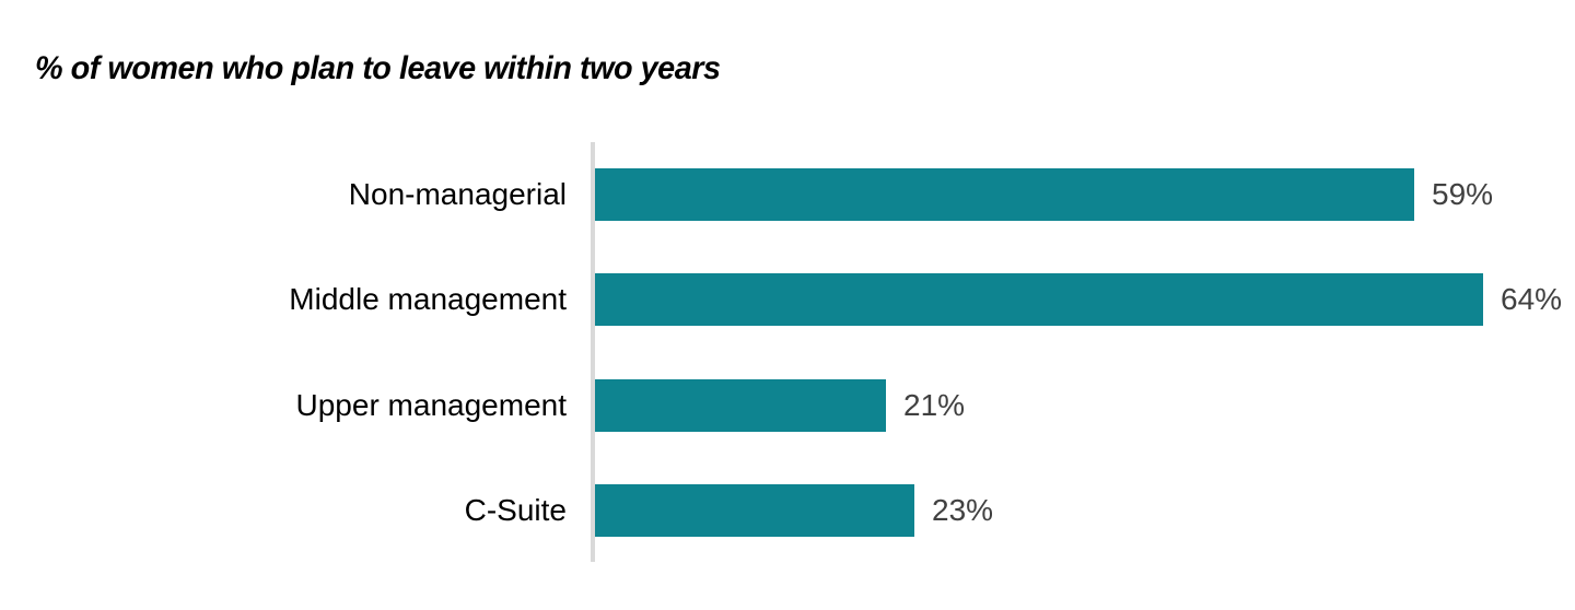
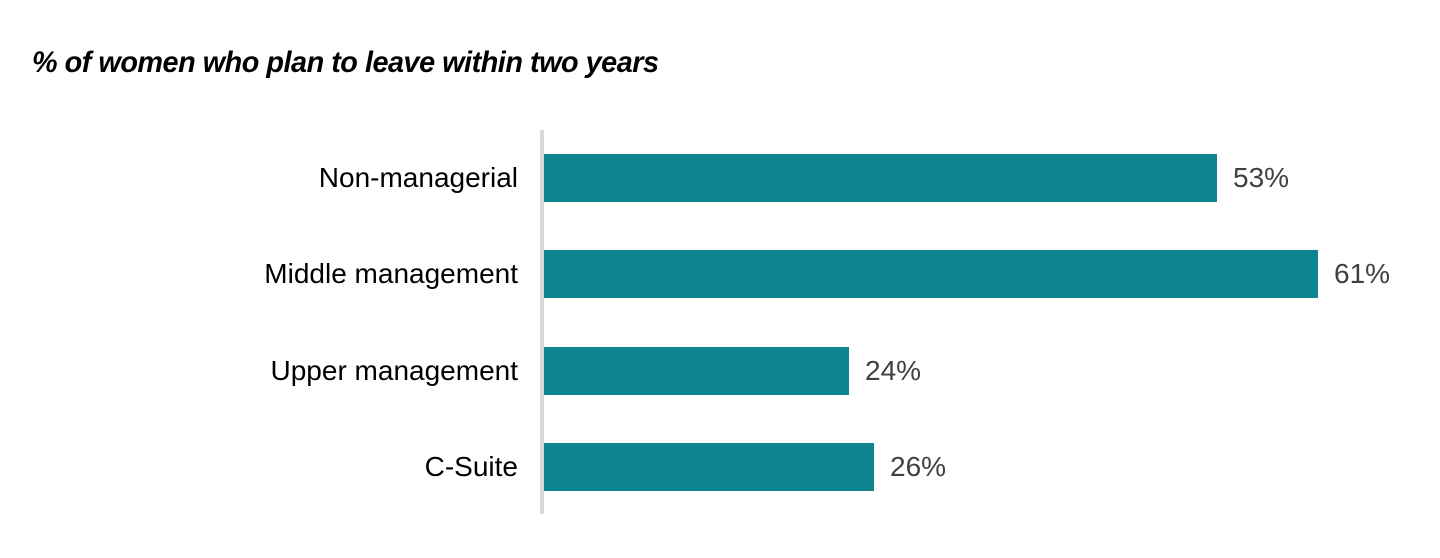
Non-managerial: 59% -> 53%
Middle management: 64% -> 61%
Upper management: 21% -> 24%
C-Suite: 23% -> 26%
